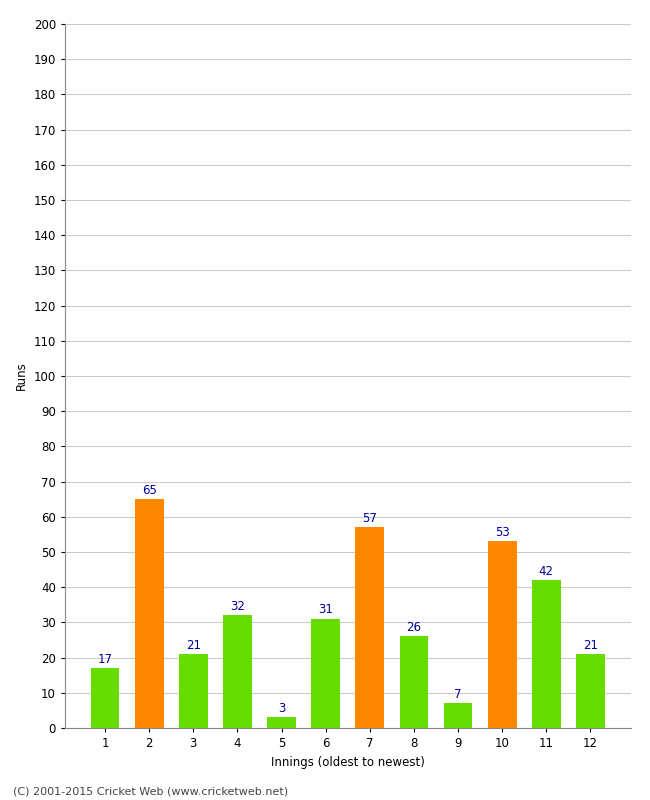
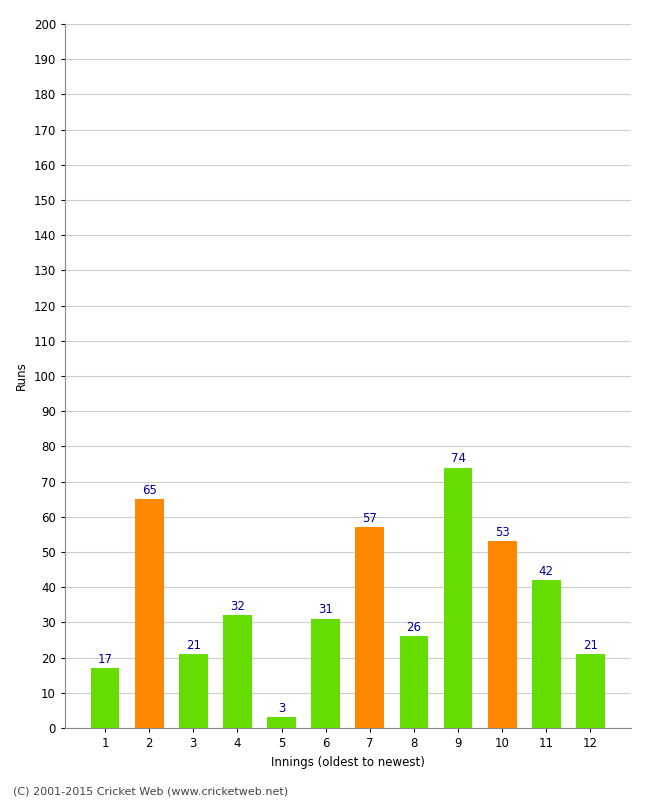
9: 7 -> 74
